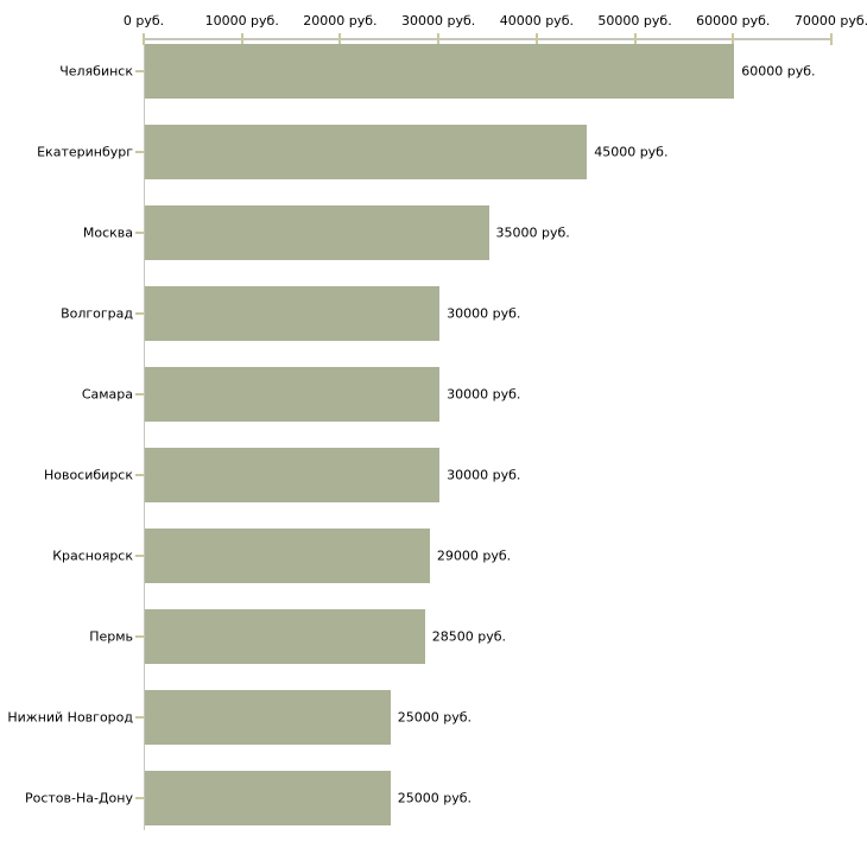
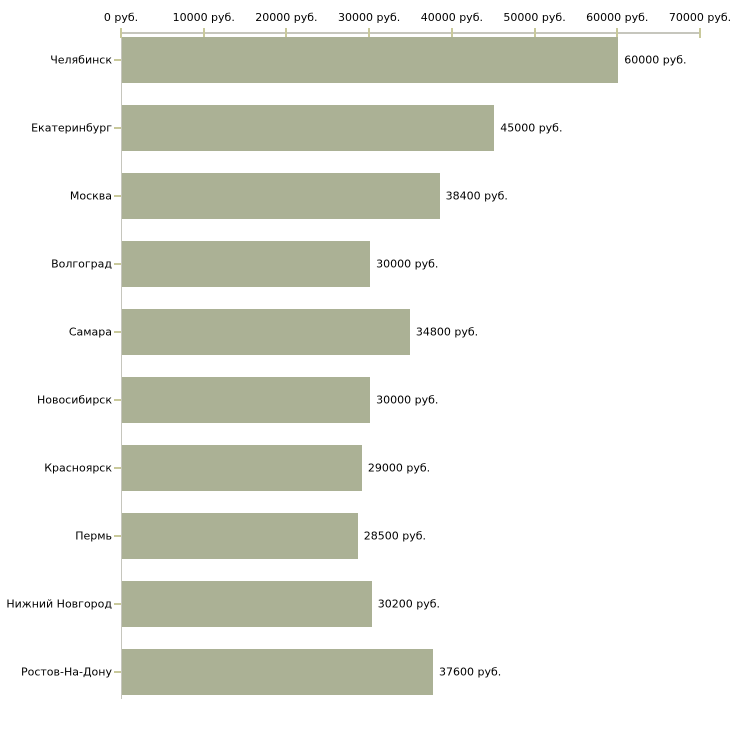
Москва: 35000 -> 38400
Самара: 30000 -> 34800
Нижний Новгород: 25000 -> 30200
Ростов-На-Дону: 25000 -> 37600
